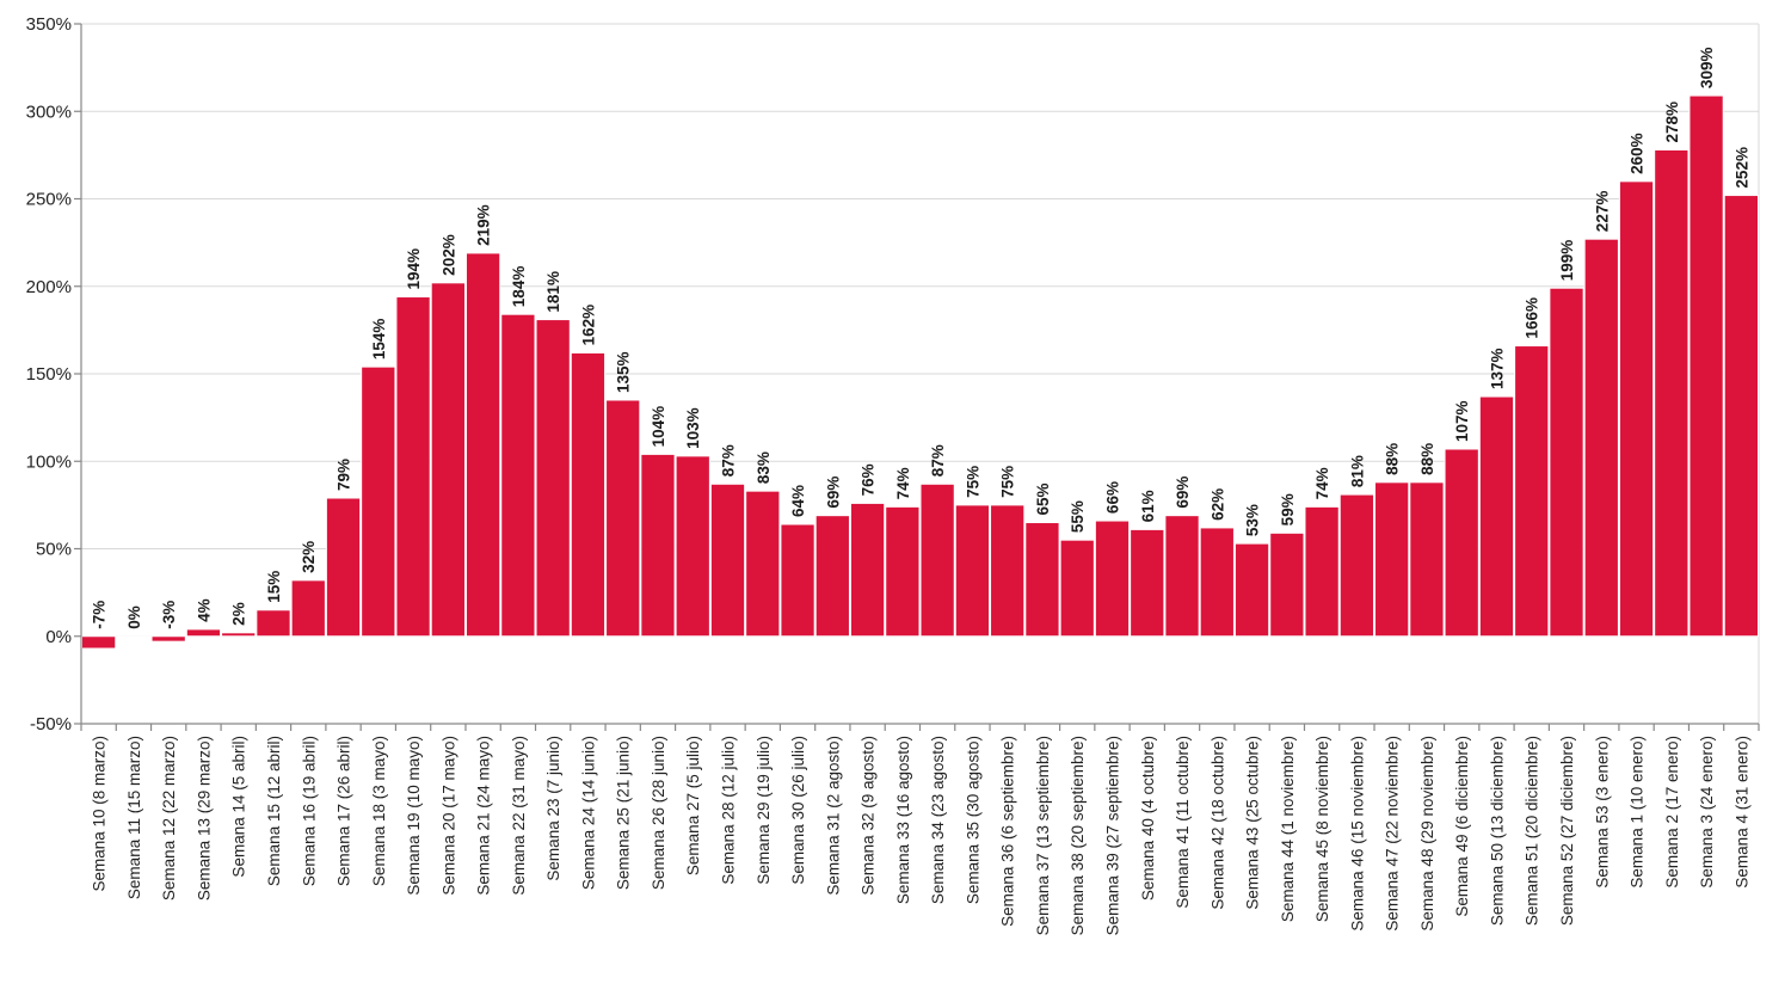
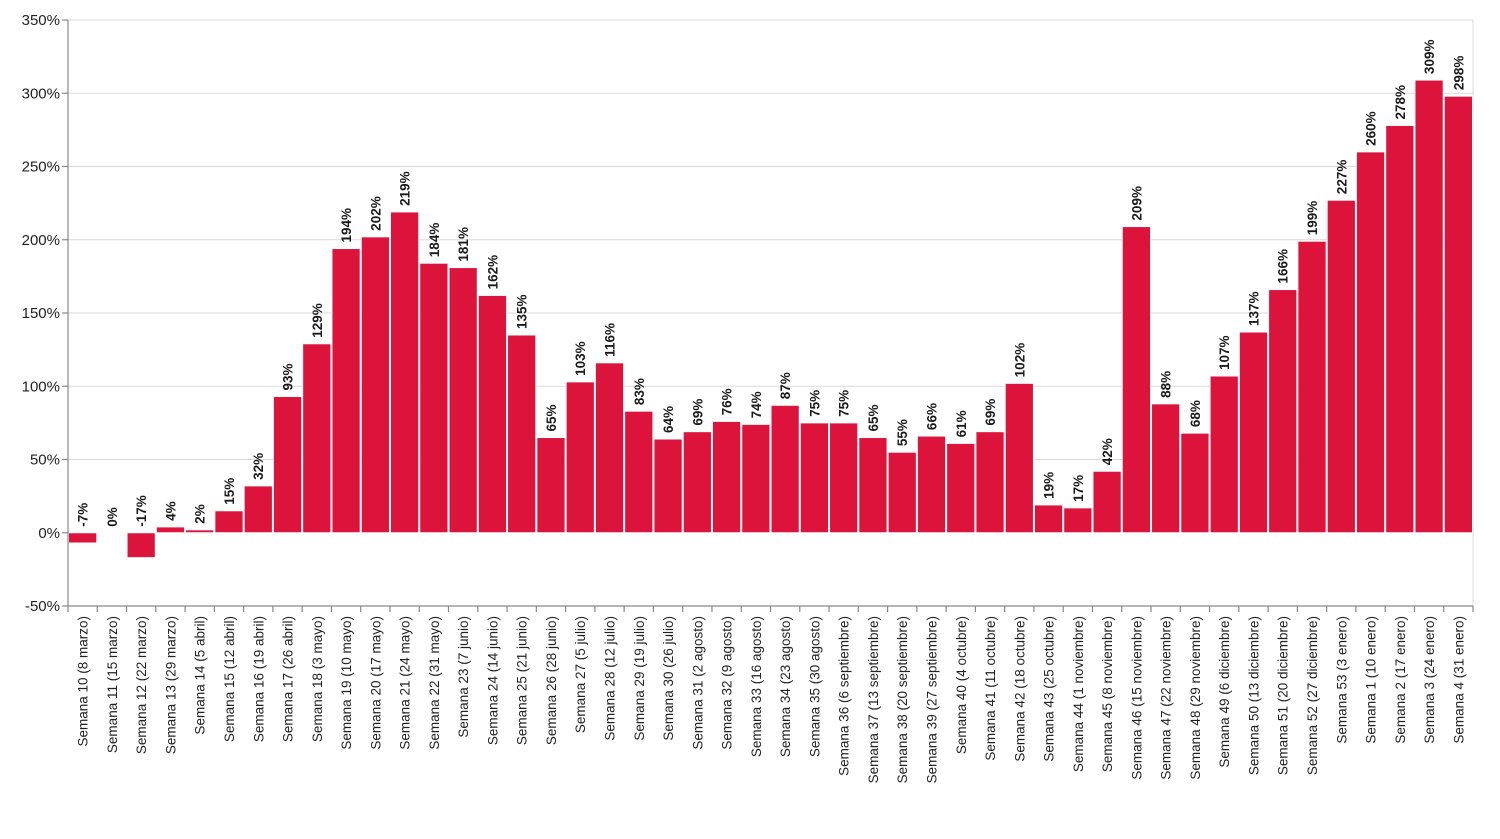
Semana 12 (22 marzo): -3% -> -17%
Semana 17 (26 abril): 79% -> 93%
Semana 18 (3 mayo): 154% -> 129%
Semana 26 (28 junio): 104% -> 65%
Semana 28 (12 julio): 87% -> 116%
Semana 42 (18 octubre): 62% -> 102%
Semana 43 (25 octubre): 53% -> 19%
Semana 44 (1 noviembre): 59% -> 17%
Semana 45 (8 noviembre): 74% -> 42%
Semana 46 (15 noviembre): 81% -> 209%
Semana 48 (29 noviembre): 88% -> 68%
Semana 4 (31 enero): 252% -> 298%
